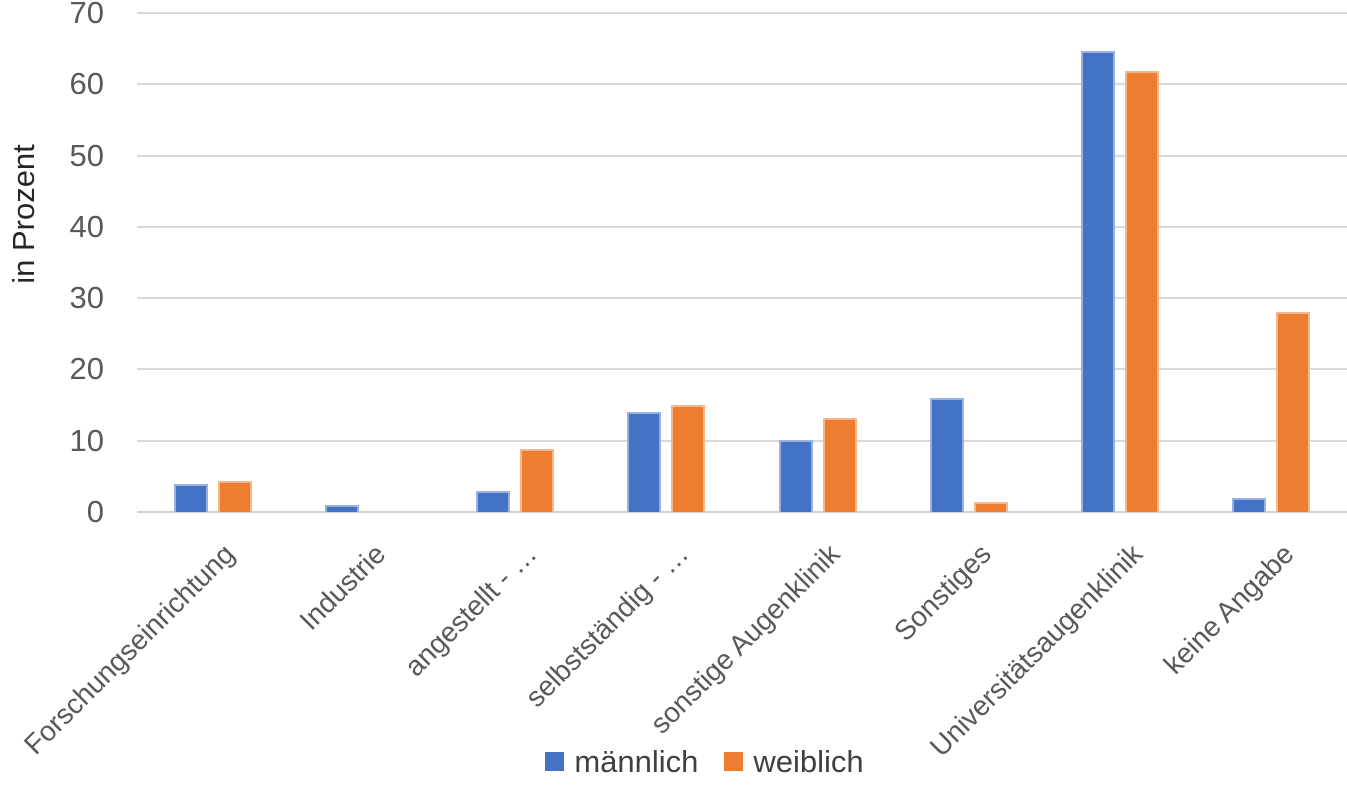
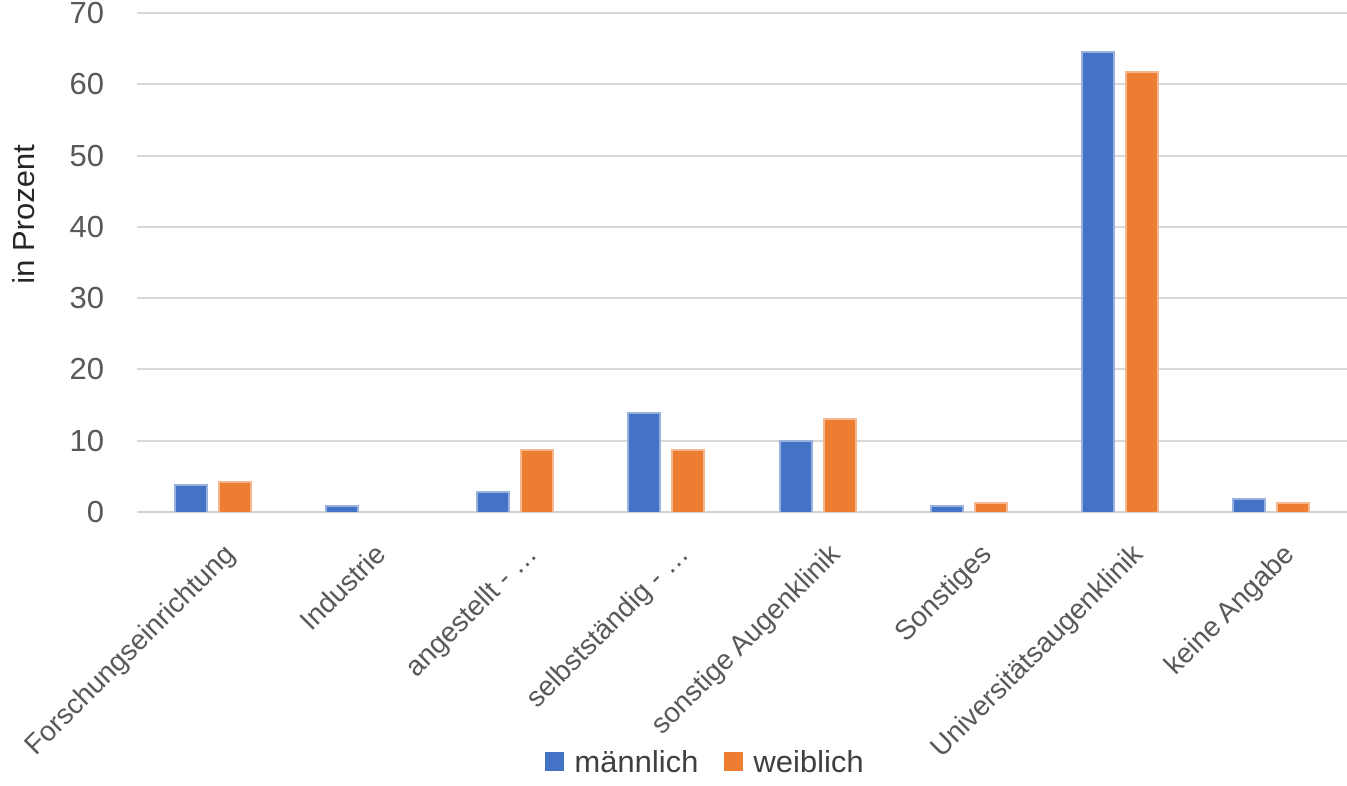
weiblich/selbstständig - …: 15 -> 9
männlich/Sonstiges: 16 -> 1
weiblich/keine Angabe: 28 -> 1
